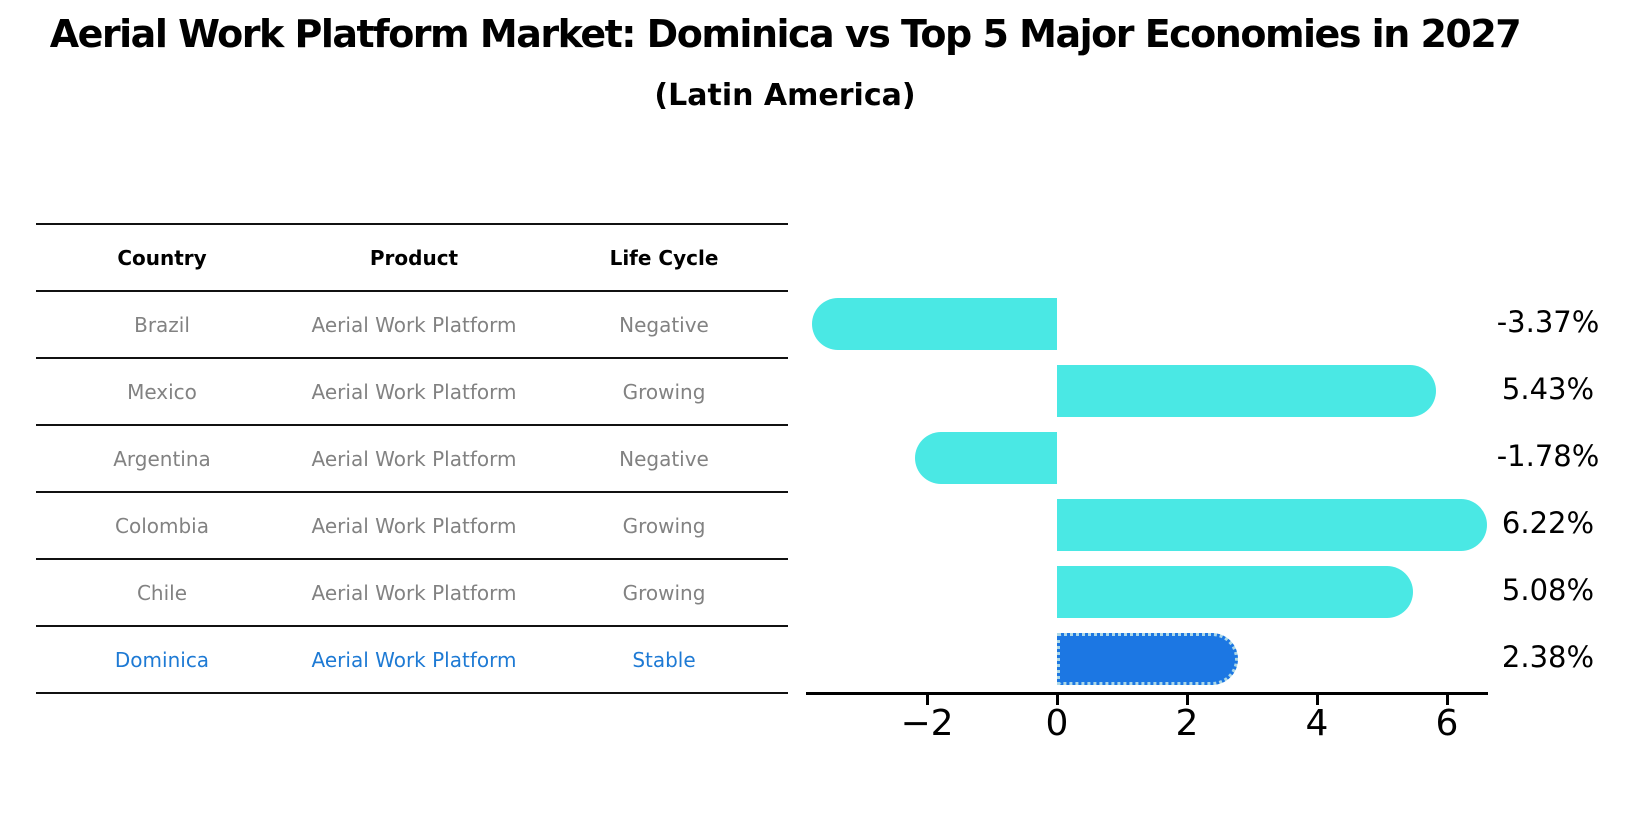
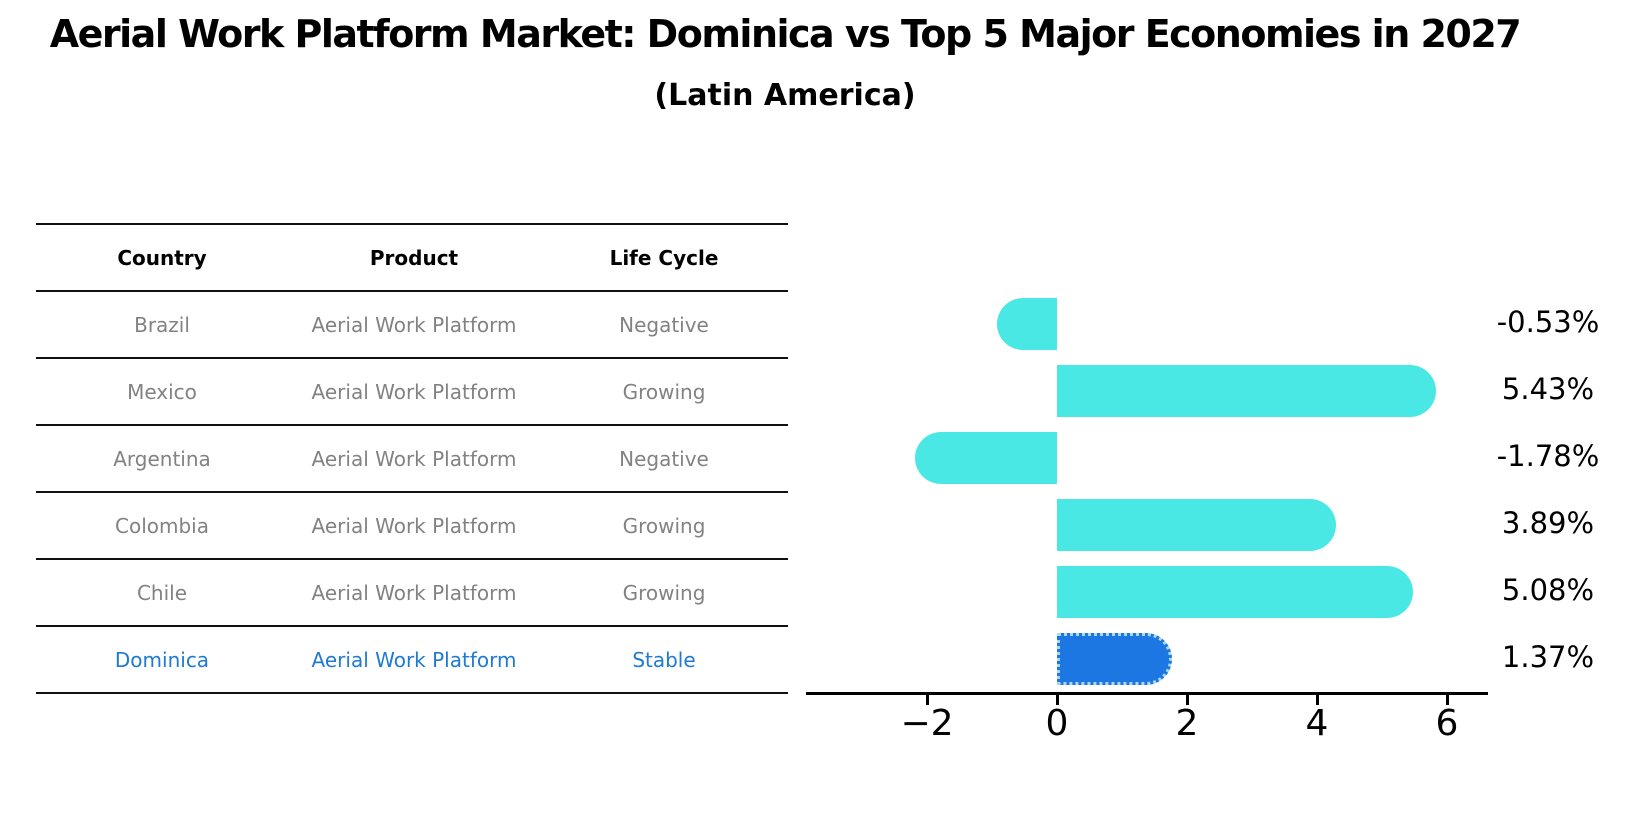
Brazil: -3.37% -> -0.53%
Colombia: 6.22% -> 3.89%
Dominica: 2.38% -> 1.37%
